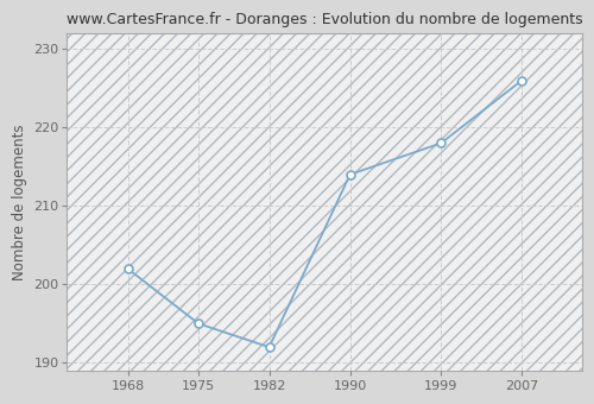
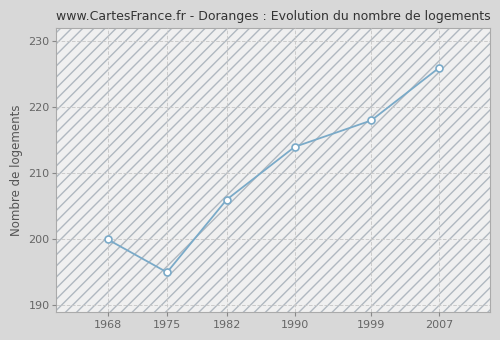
1968: 202 -> 200
1982: 192 -> 206
